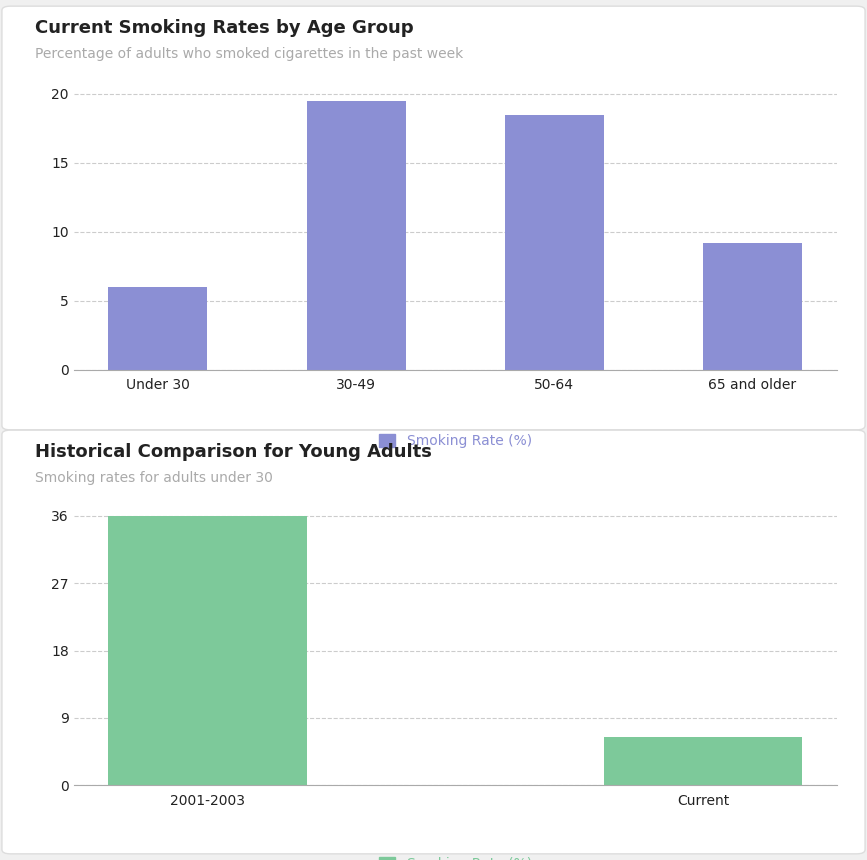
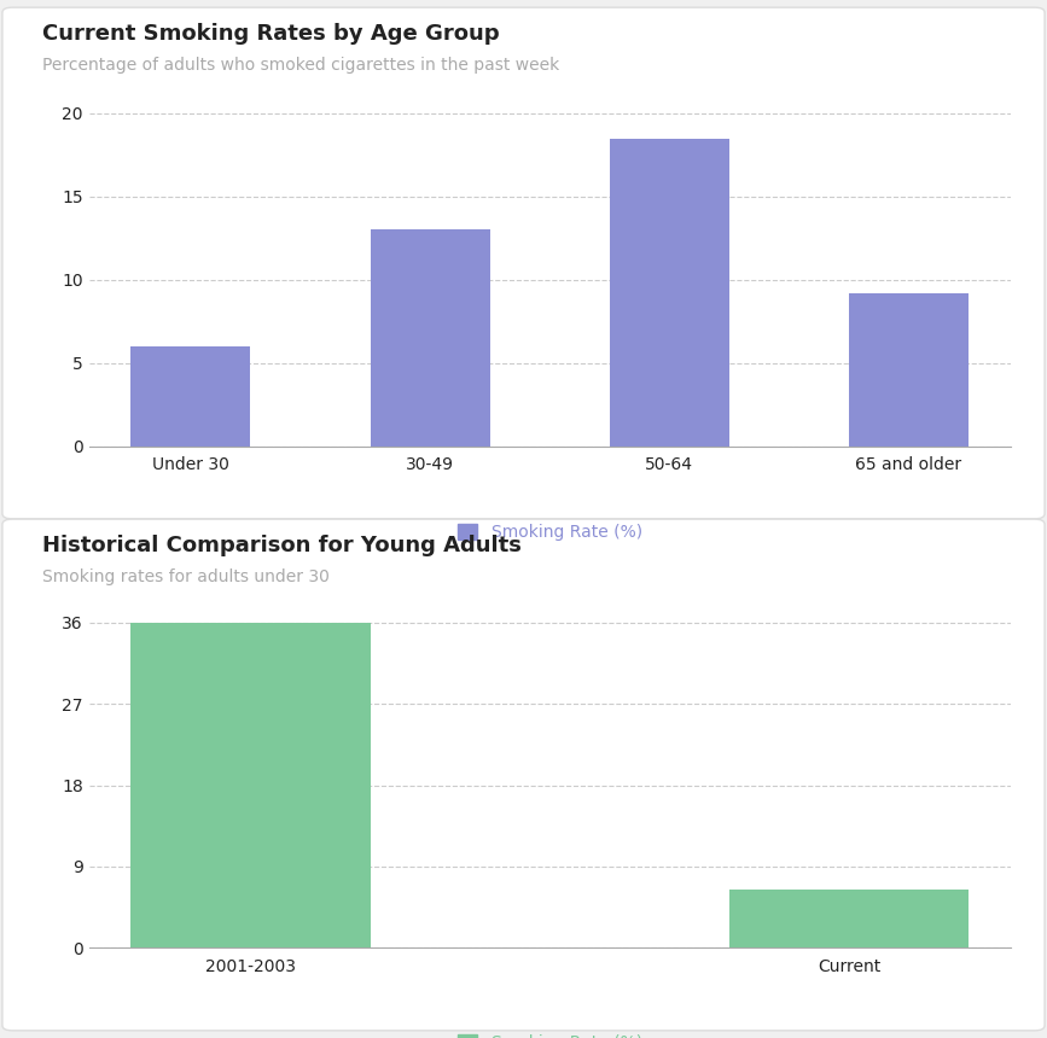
30-49: 19.5 -> 13.0
